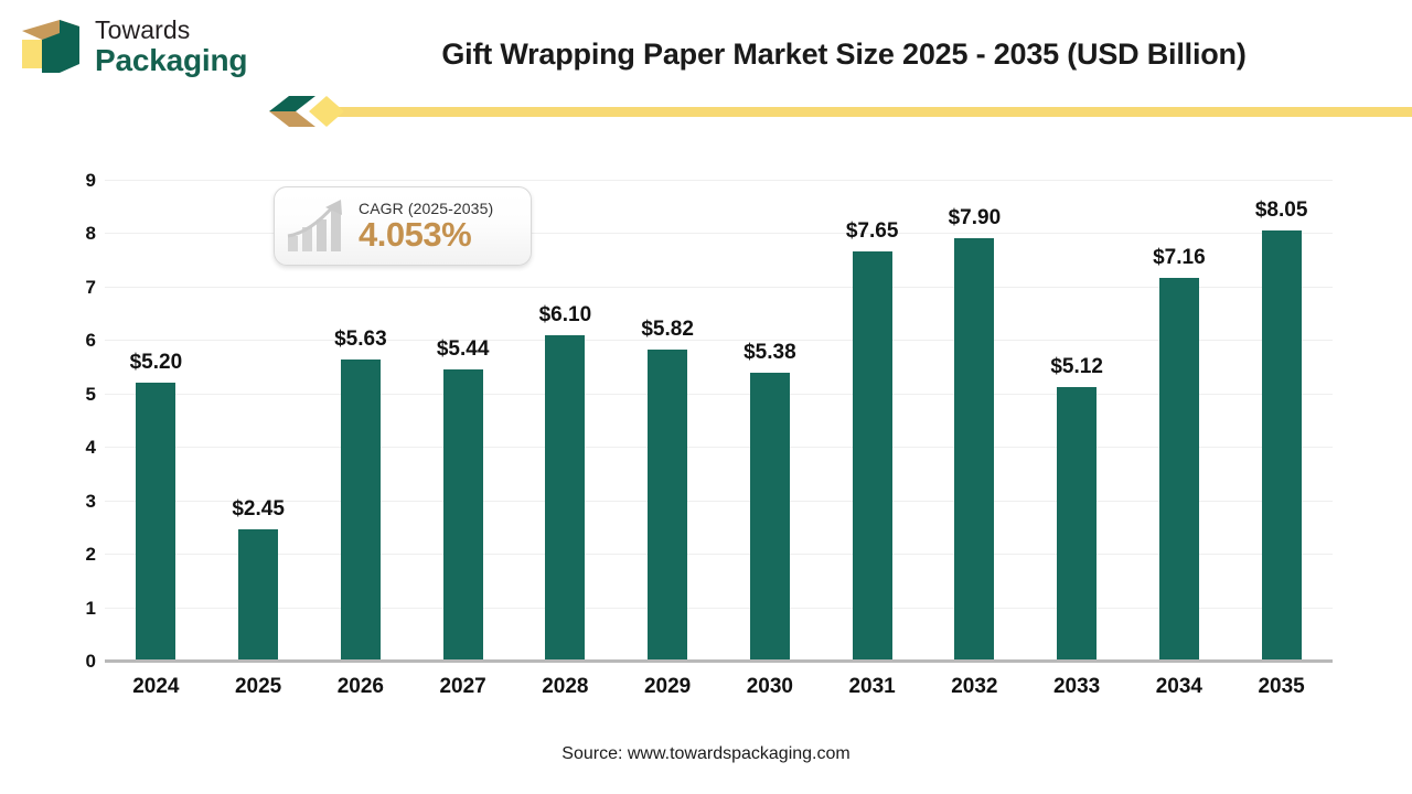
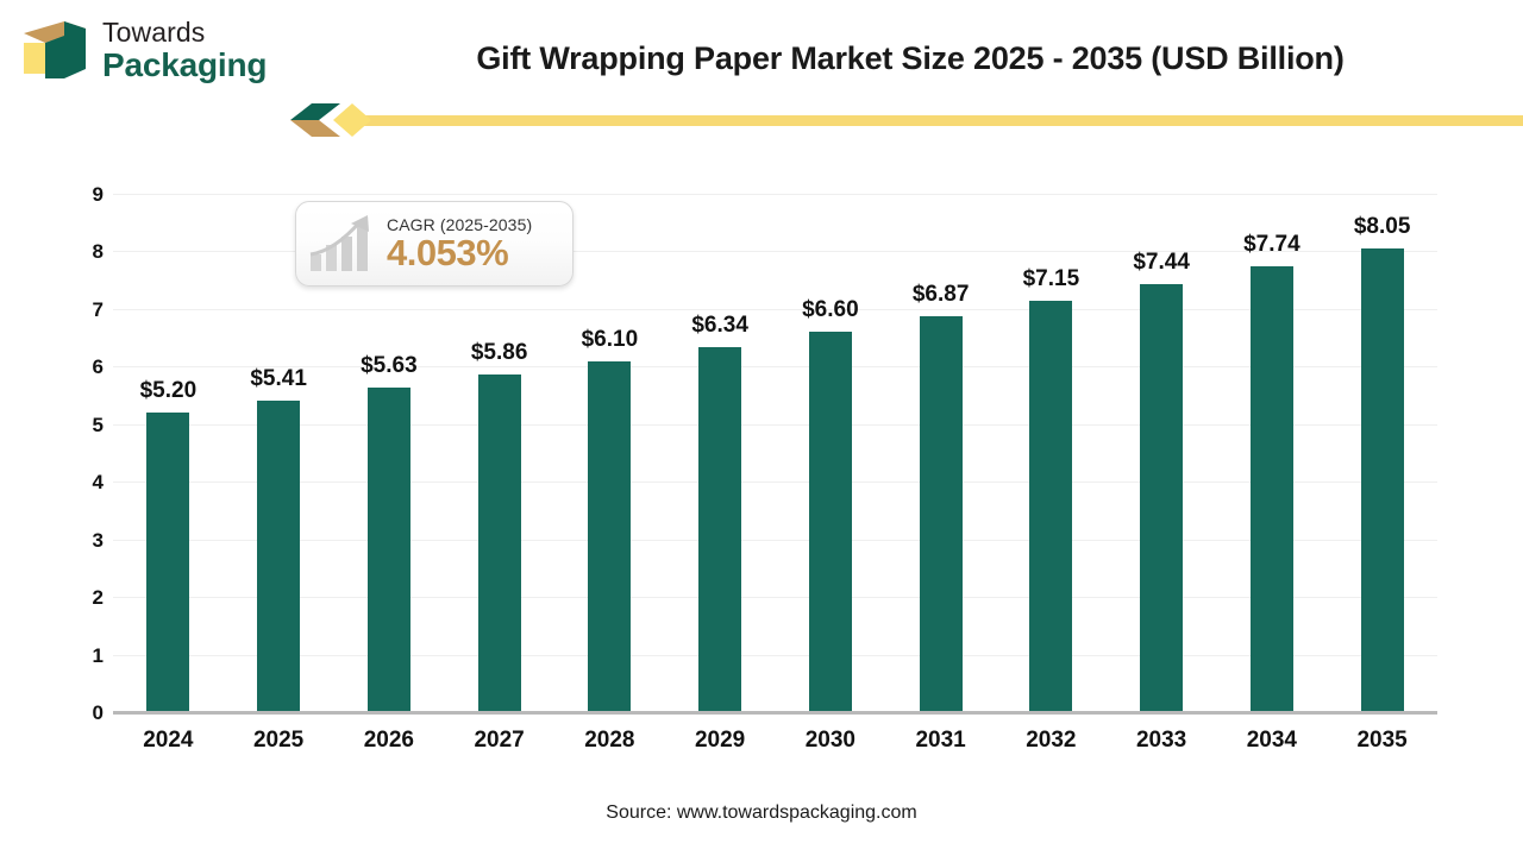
2025: $2.45 -> $5.41
2027: $5.44 -> $5.86
2029: $5.82 -> $6.34
2030: $5.38 -> $6.60
2031: $7.65 -> $6.87
2032: $7.90 -> $7.15
2033: $5.12 -> $7.44
2034: $7.16 -> $7.74
